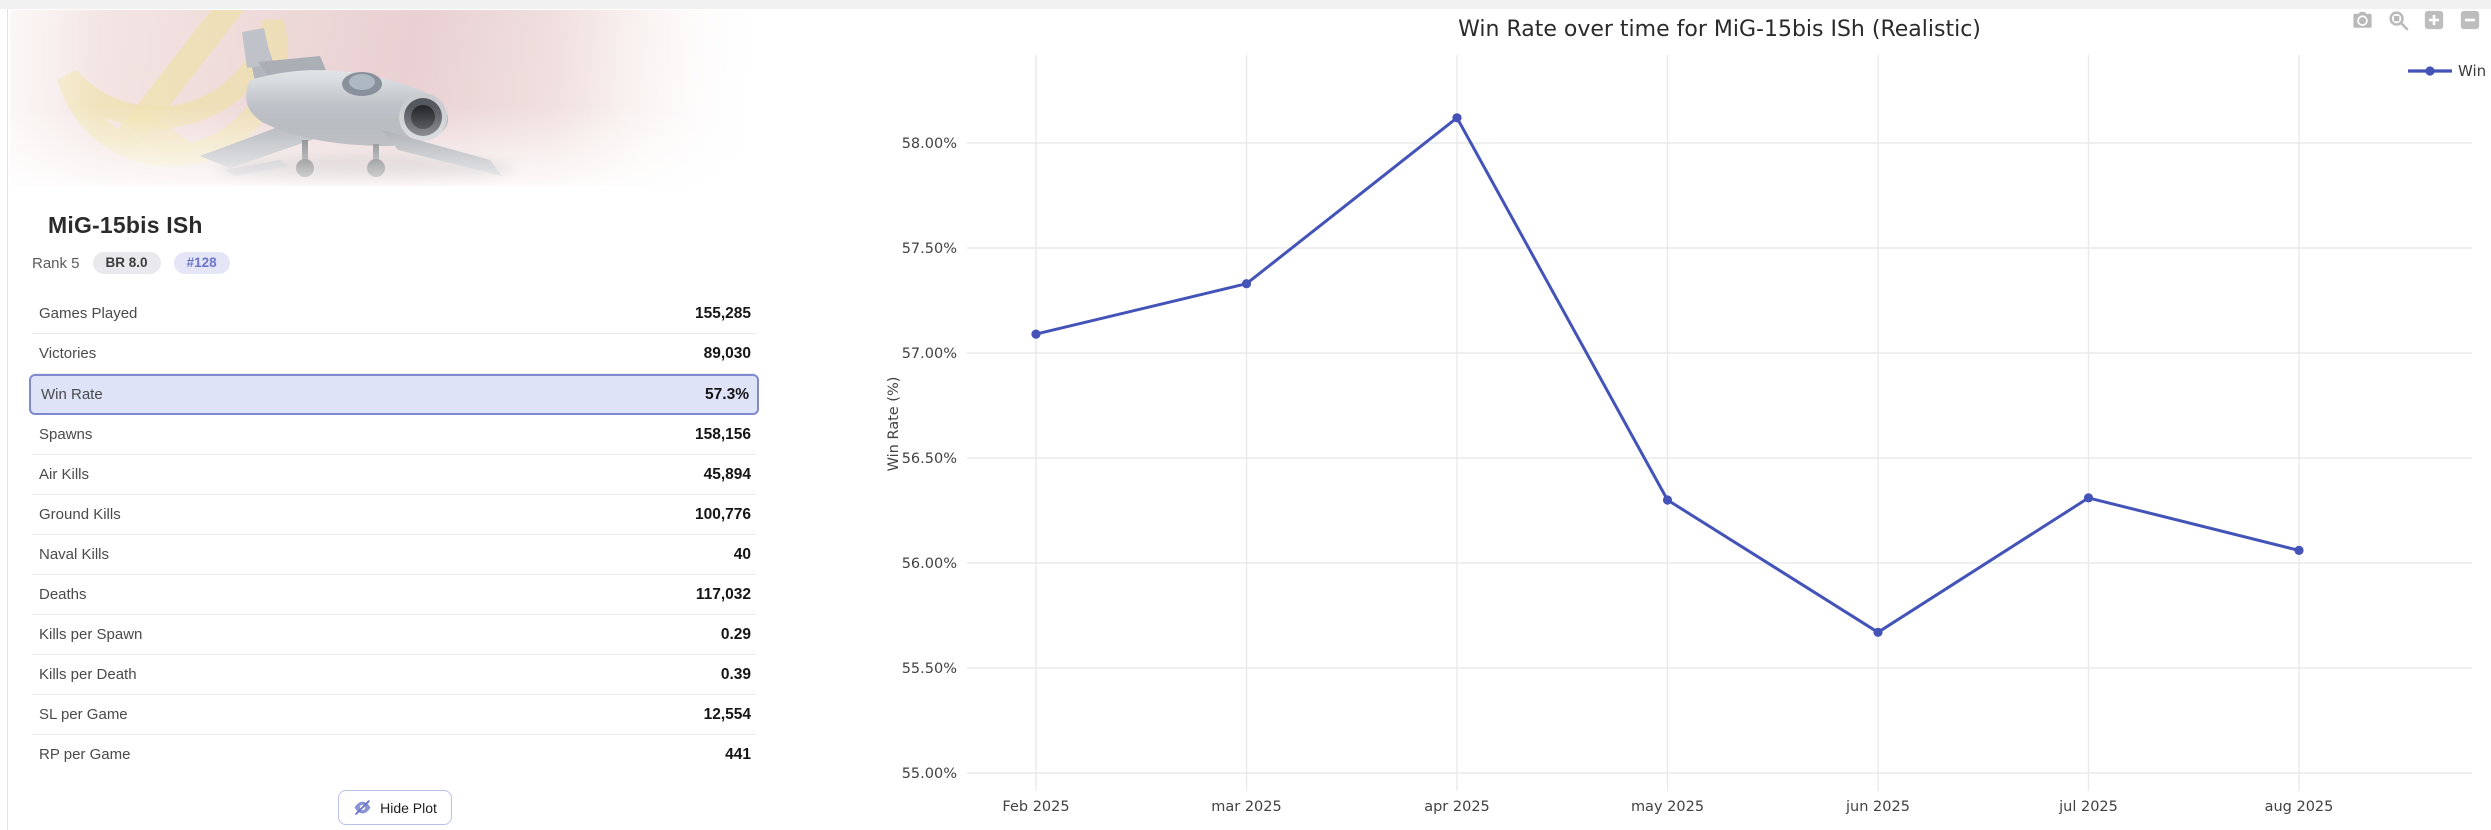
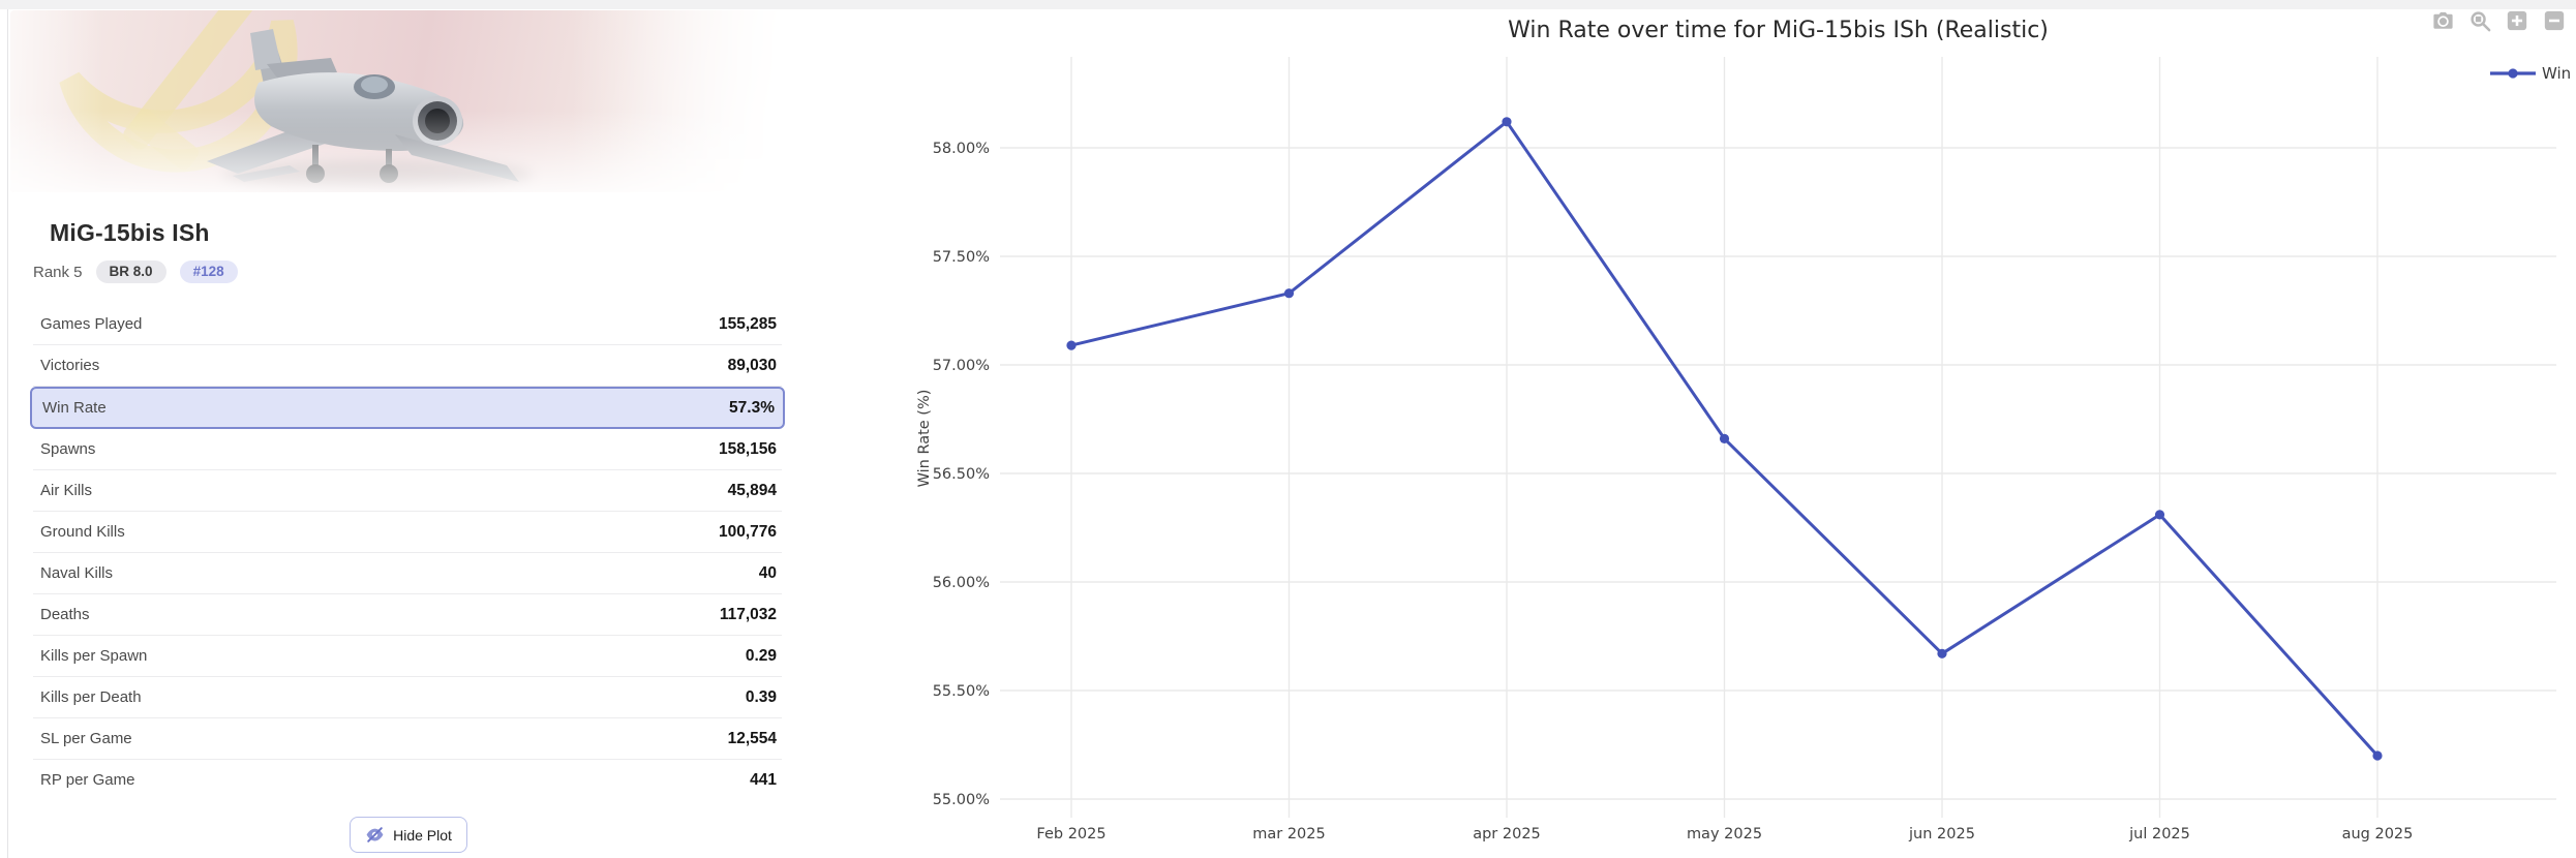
may 2025: 56.30% -> 56.66%
aug 2025: 56.06% -> 55.20%
